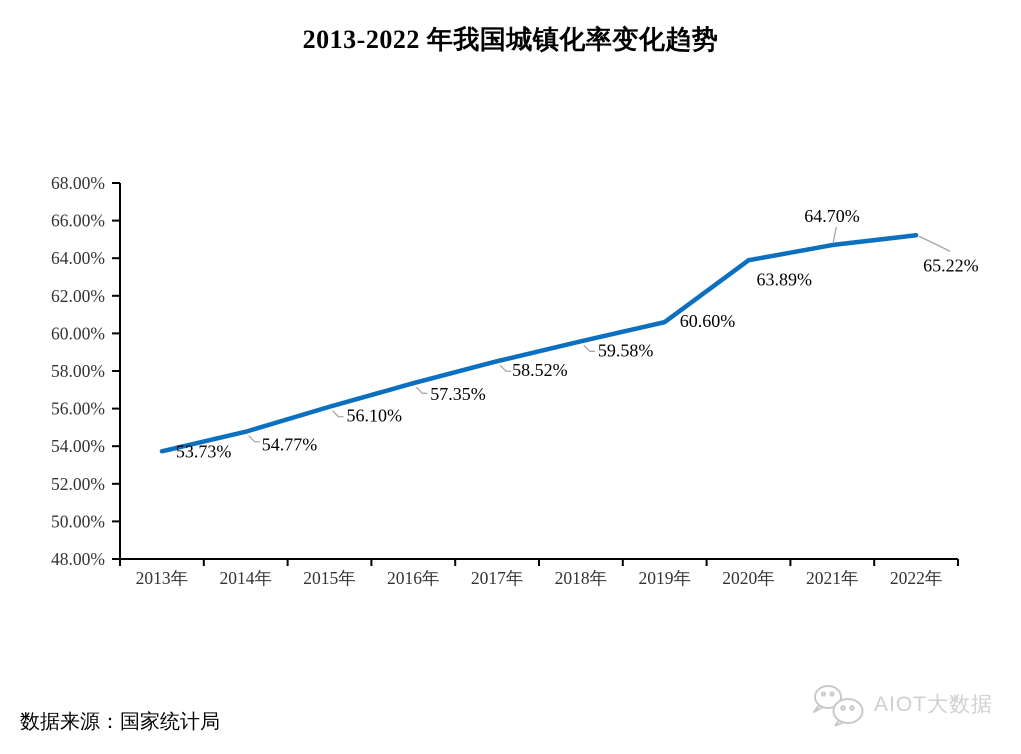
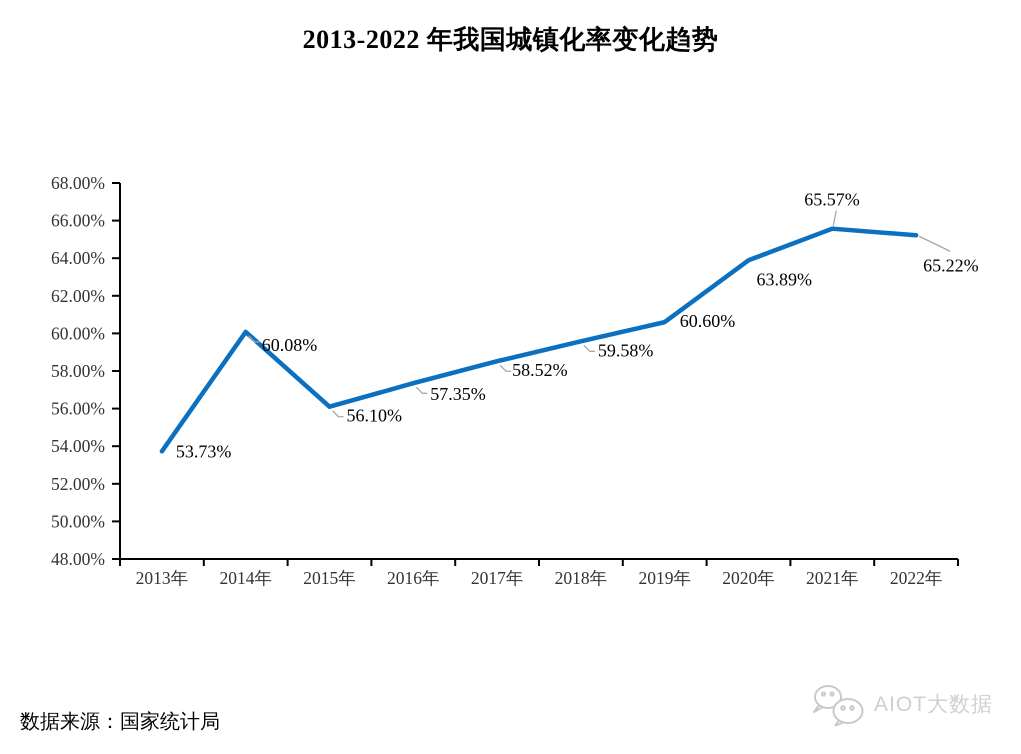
2014年: 54.77% -> 60.08%
2021年: 64.70% -> 65.57%
